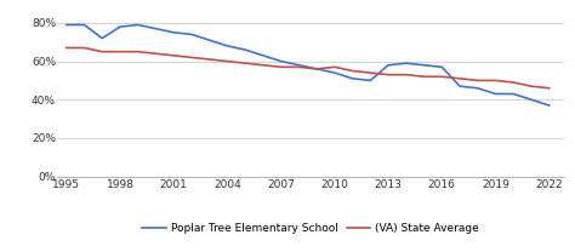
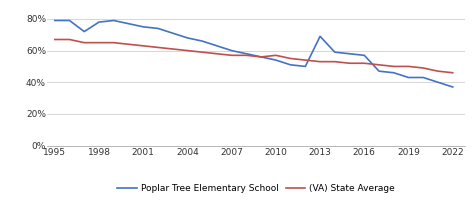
Poplar Tree Elementary School/2013: 58% -> 69%
